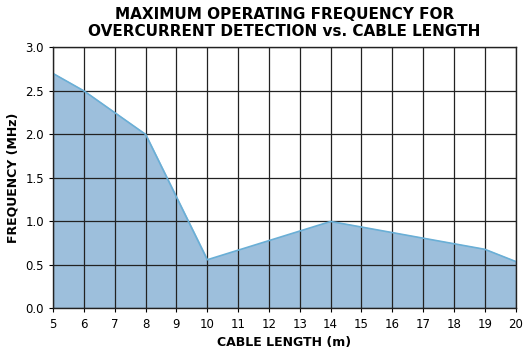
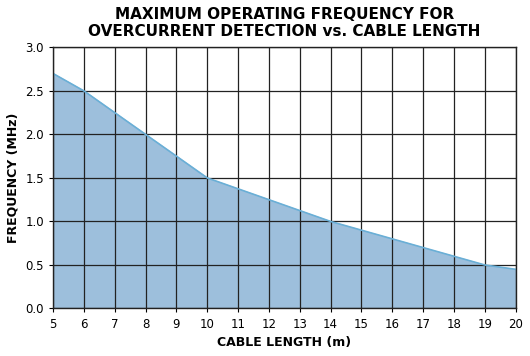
10: 0.56 -> 1.50
19: 0.68 -> 0.50
20: 0.54 -> 0.45
